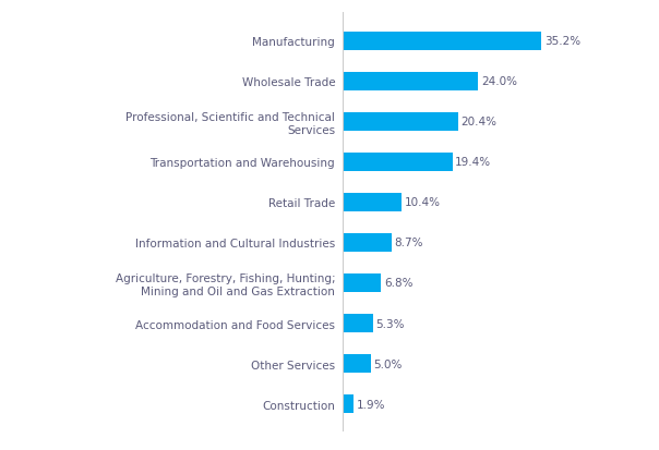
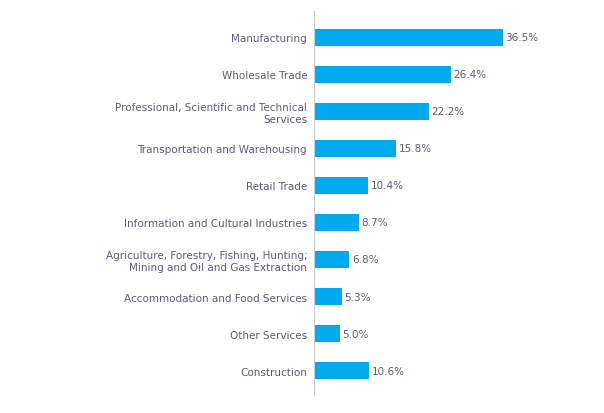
Manufacturing: 35.2% -> 36.5%
Wholesale Trade: 24.0% -> 26.4%
Professional, Scientific and Technical Services: 20.4% -> 22.2%
Transportation and Warehousing: 19.4% -> 15.8%
Construction: 1.9% -> 10.6%
